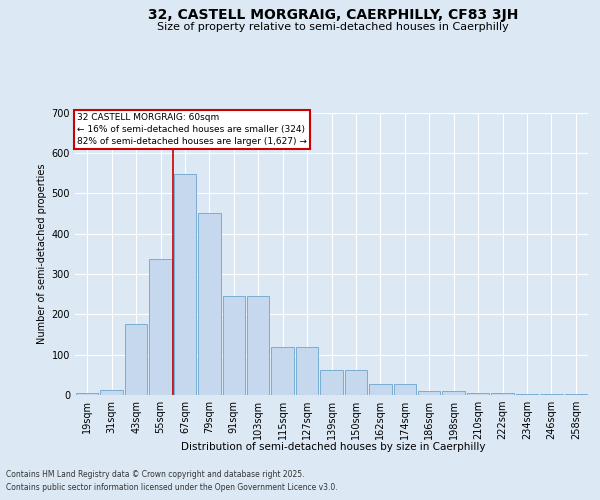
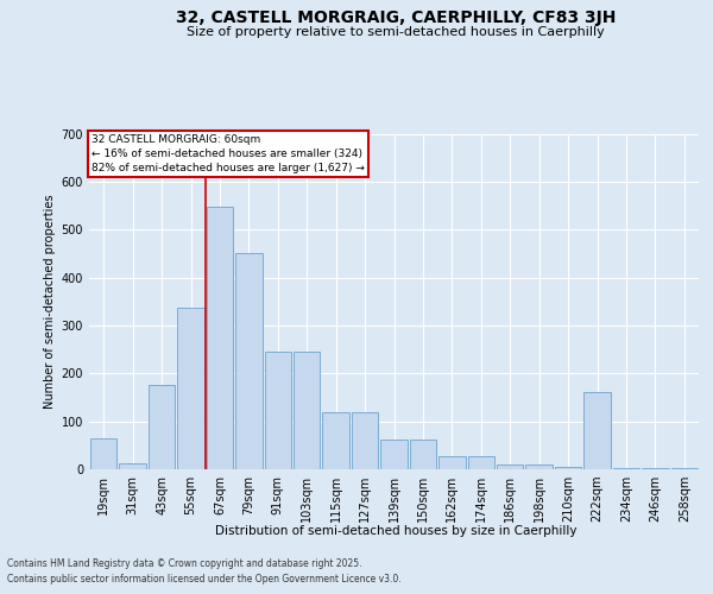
19sqm: 5 -> 65
222sqm: 6 -> 160
